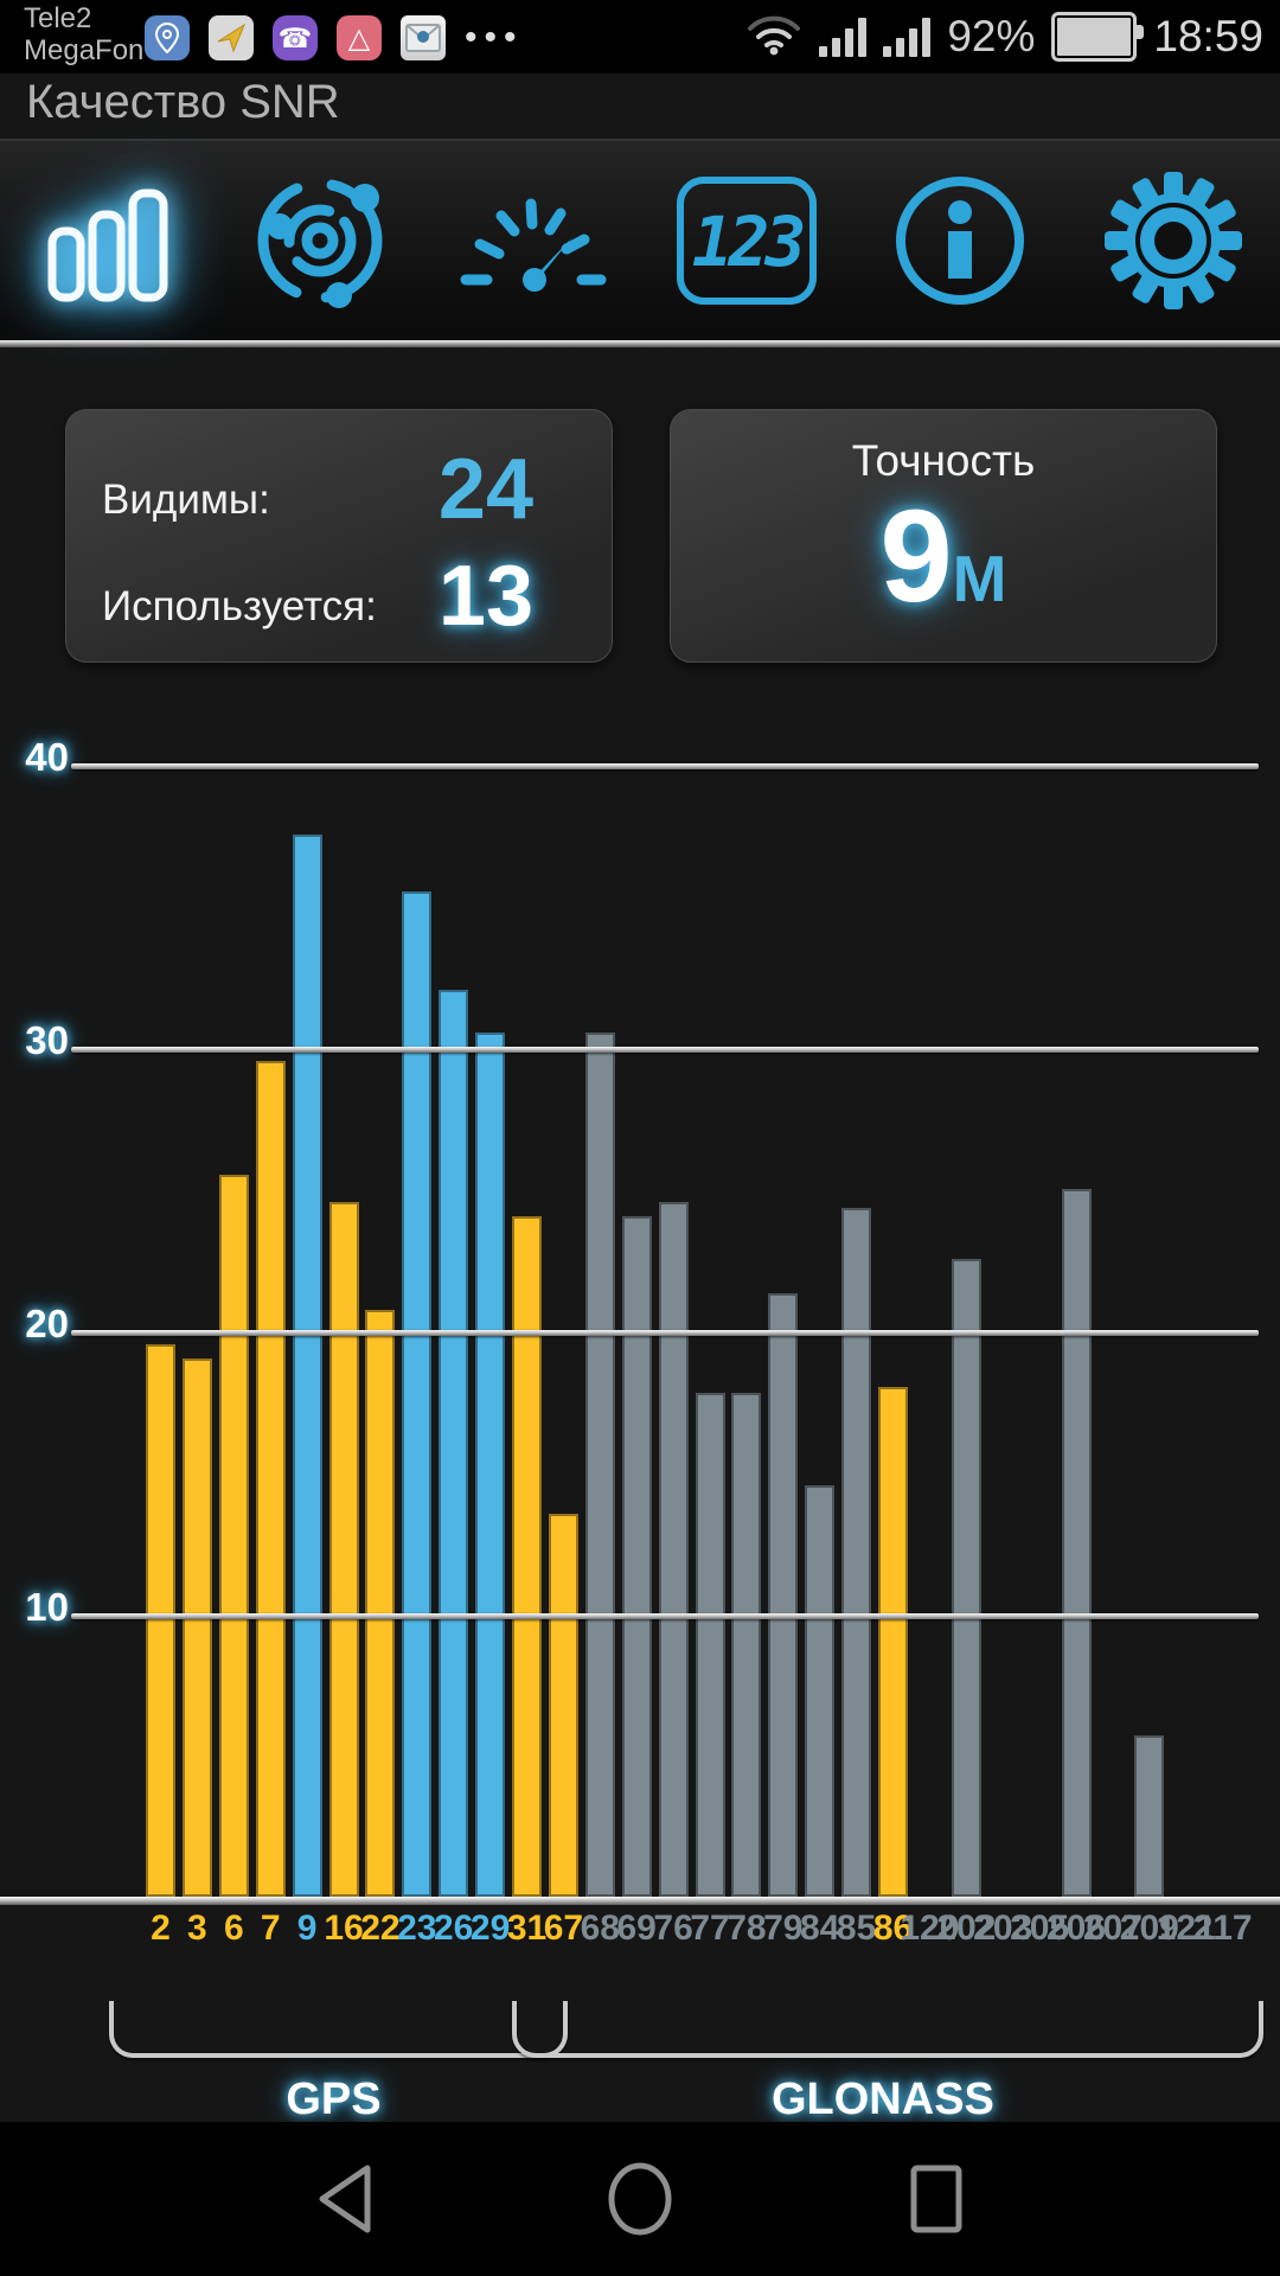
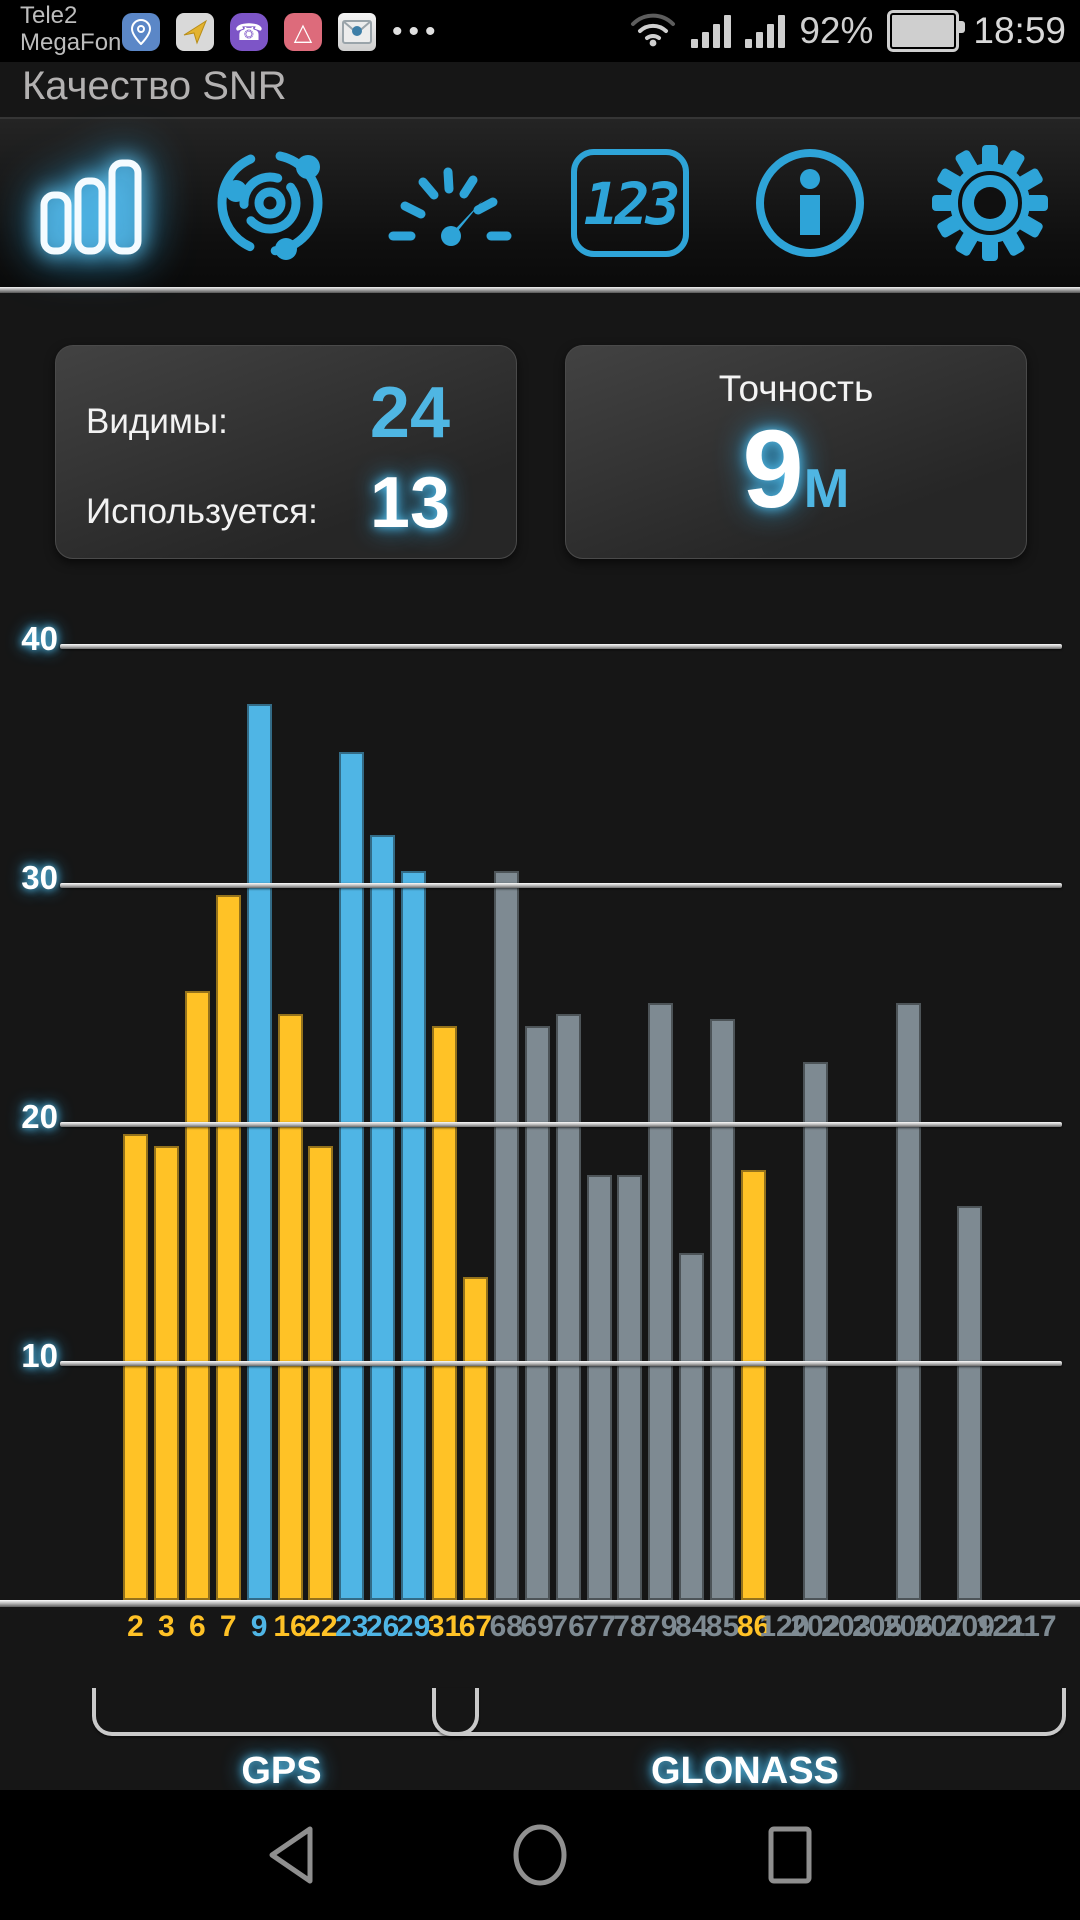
22: 20.7 -> 19.0
79: 21.3 -> 25.0
209: 5.7 -> 16.5
